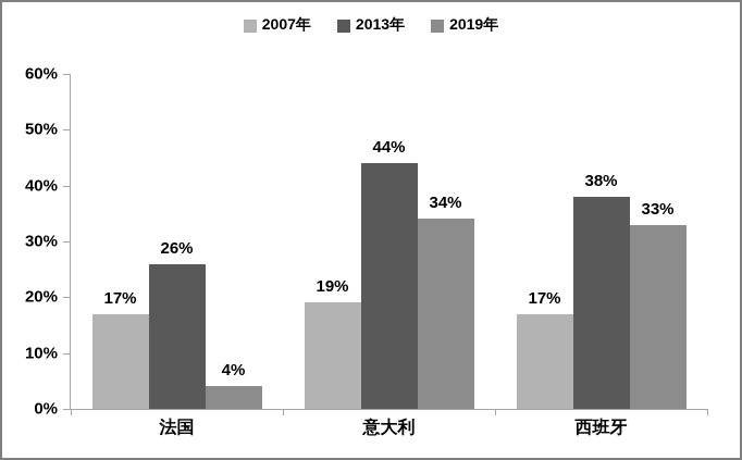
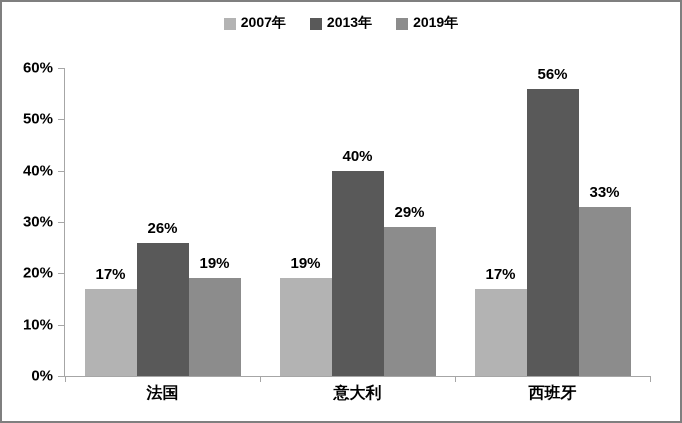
2019年/法国: 4% -> 19%
2013年/意大利: 44% -> 40%
2019年/意大利: 34% -> 29%
2013年/西班牙: 38% -> 56%
